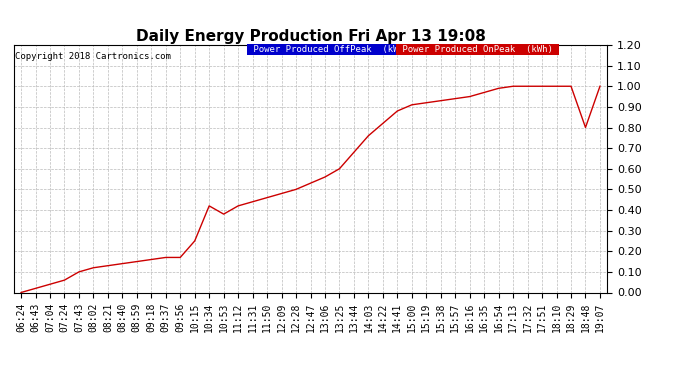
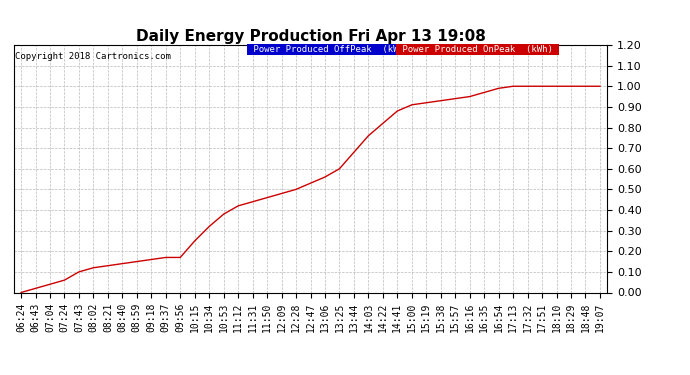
10:34: 0.42 -> 0.32
18:48: 0.80 -> 1.00
